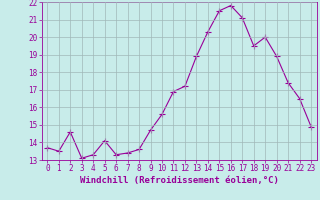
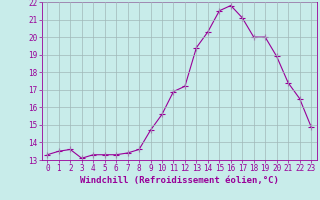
0: 13.7 -> 13.3
2: 14.6 -> 13.6
5: 14.1 -> 13.3
13: 18.9 -> 19.4
18: 19.5 -> 20.0
